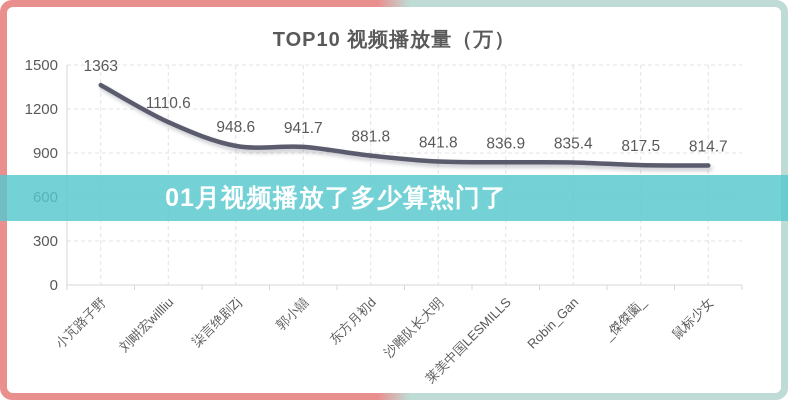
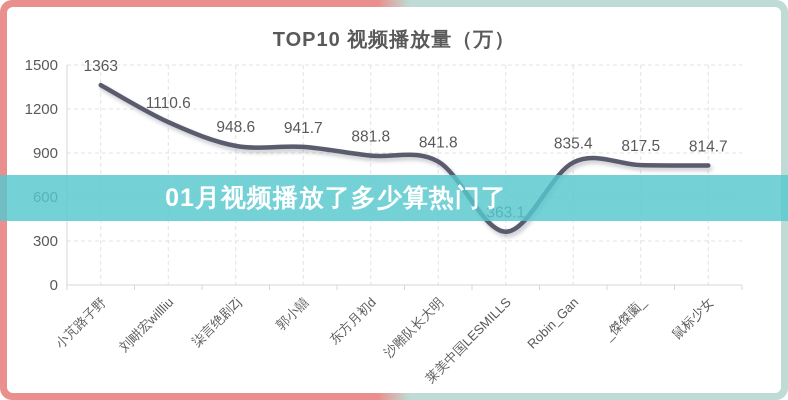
莱美中国LESMILLS: 836.9 -> 363.1
